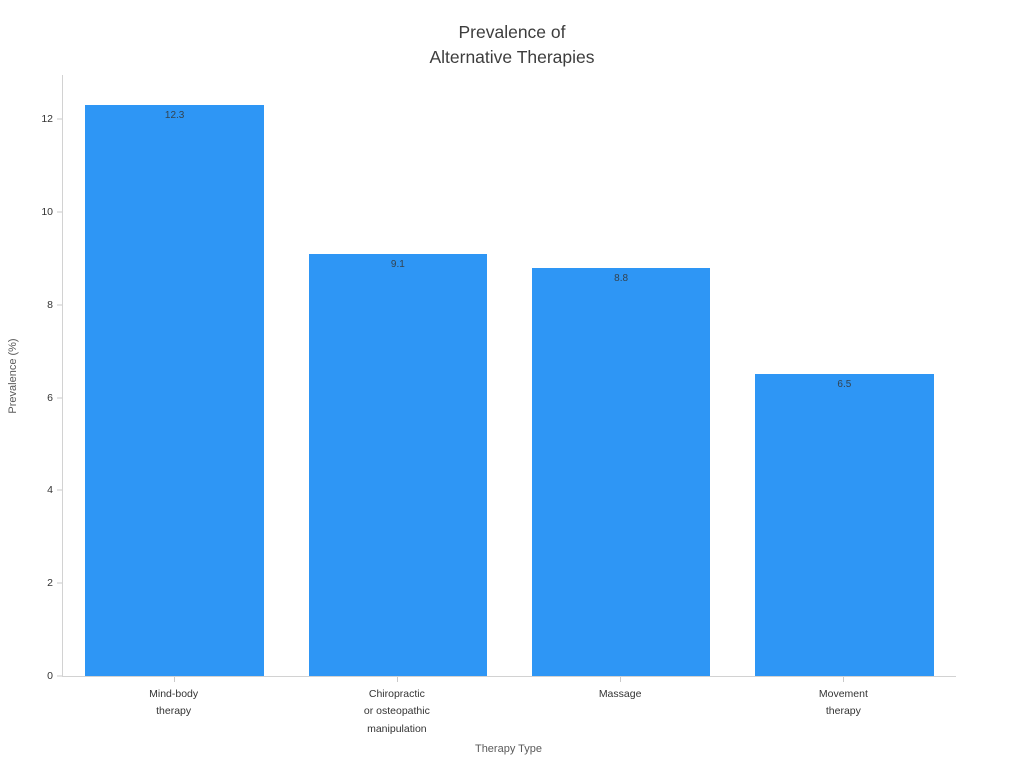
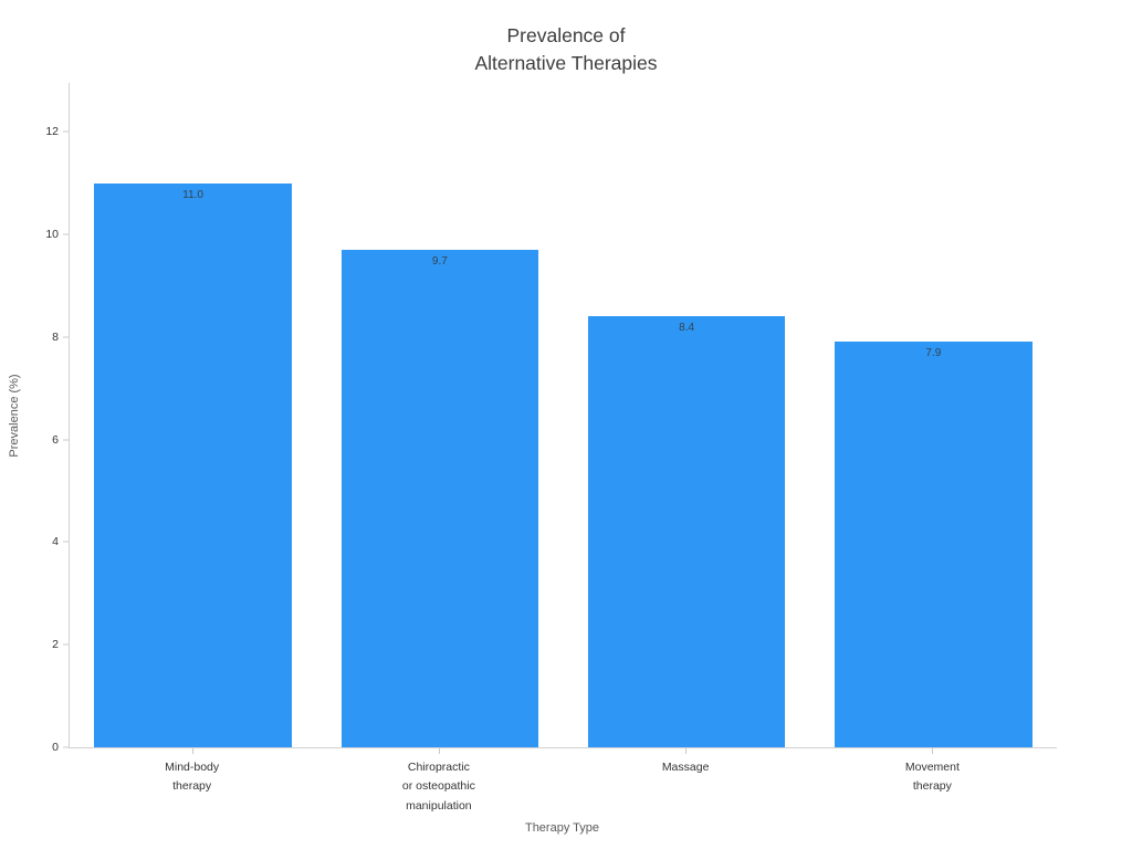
Mind-body therapy: 12.3 -> 11.0
Chiropractic or osteopathic manipulation: 9.1 -> 9.7
Massage: 8.8 -> 8.4
Movement therapy: 6.5 -> 7.9
